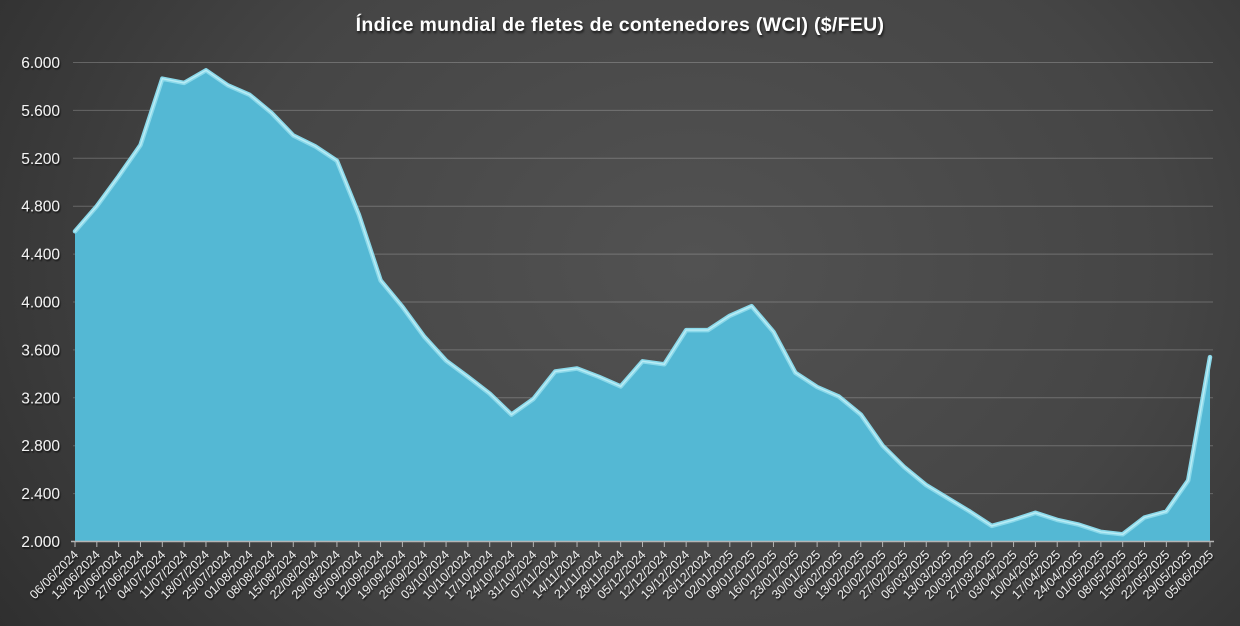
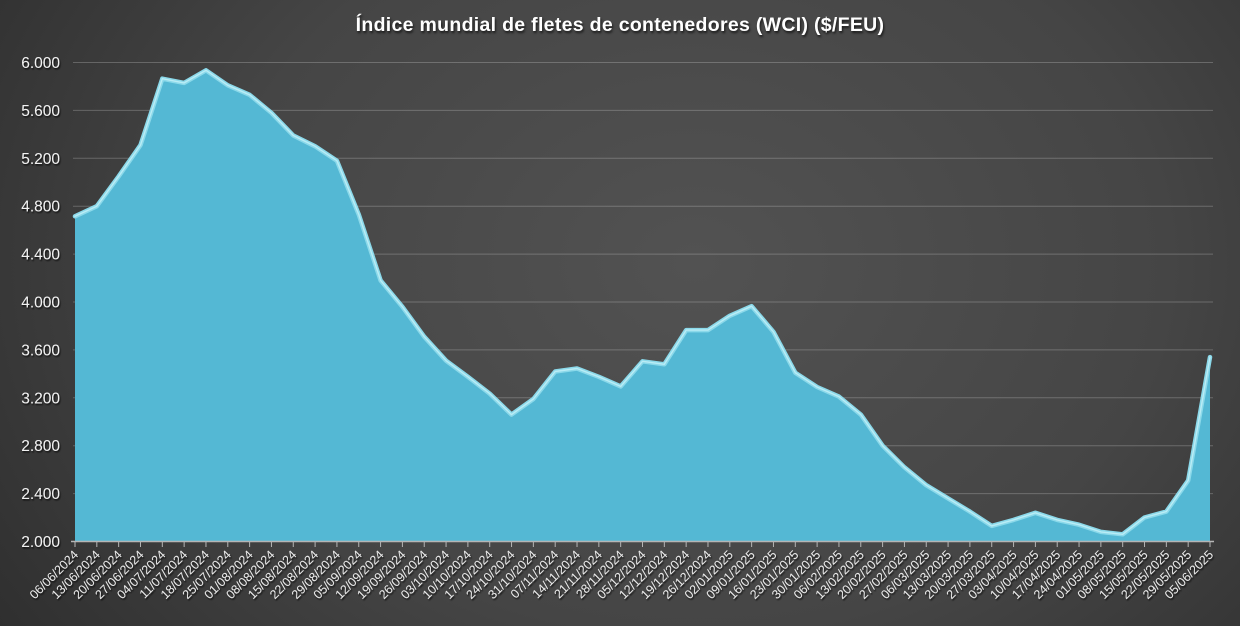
06/06/2024: 4590 -> 4720
